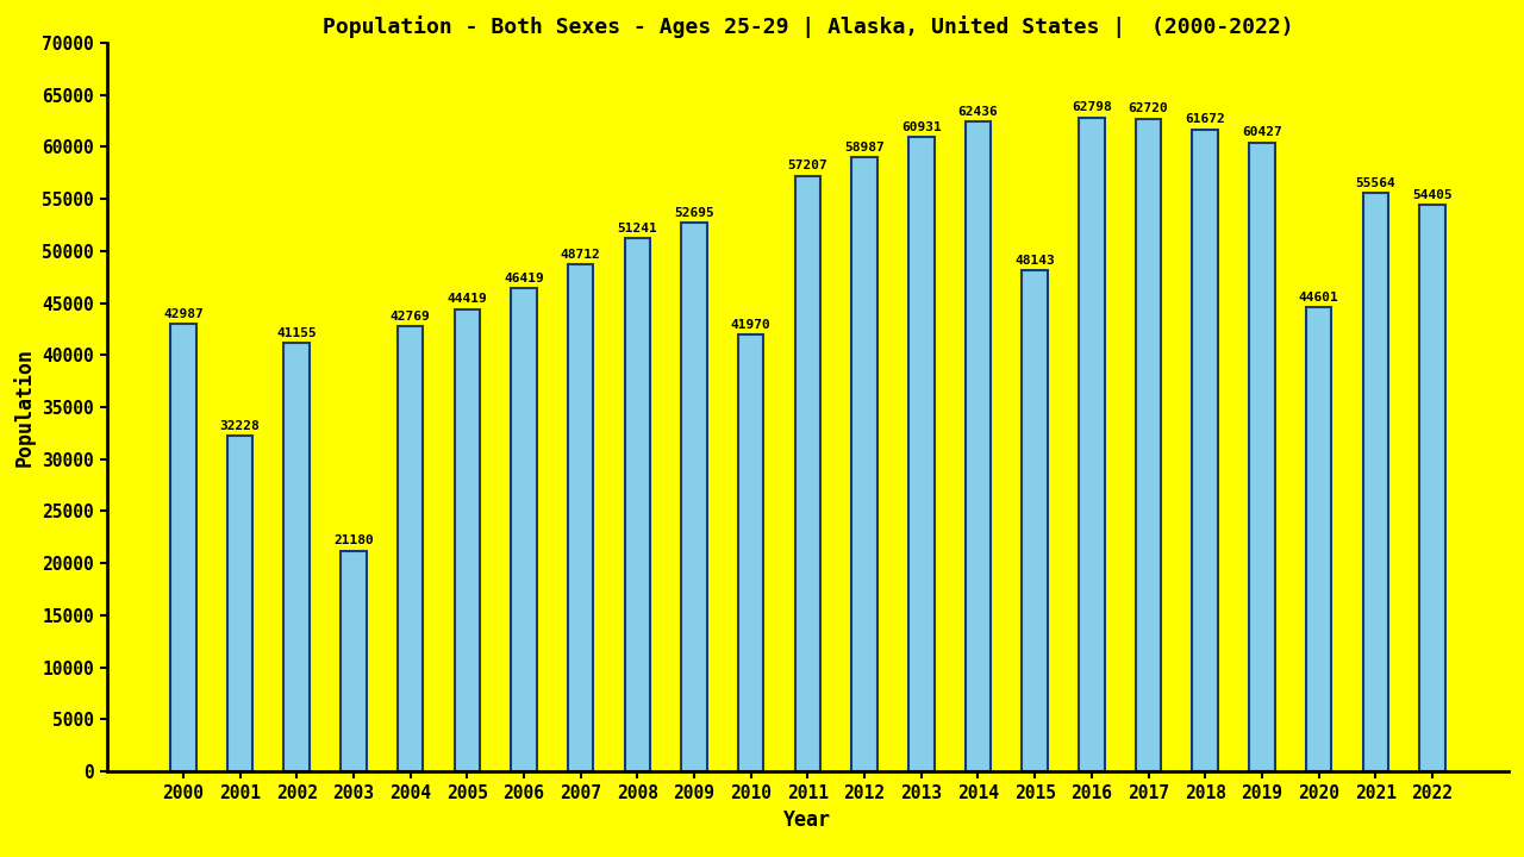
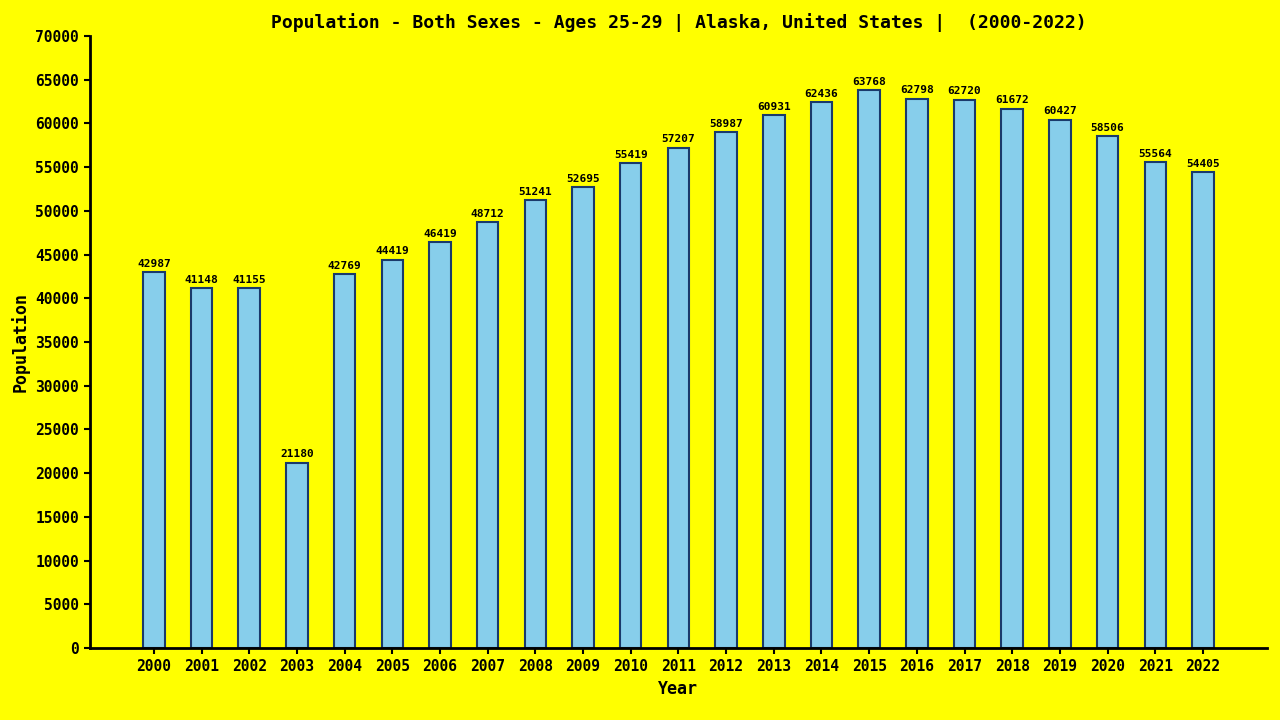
2001: 32228 -> 41148
2010: 41970 -> 55419
2015: 48143 -> 63768
2020: 44601 -> 58506
